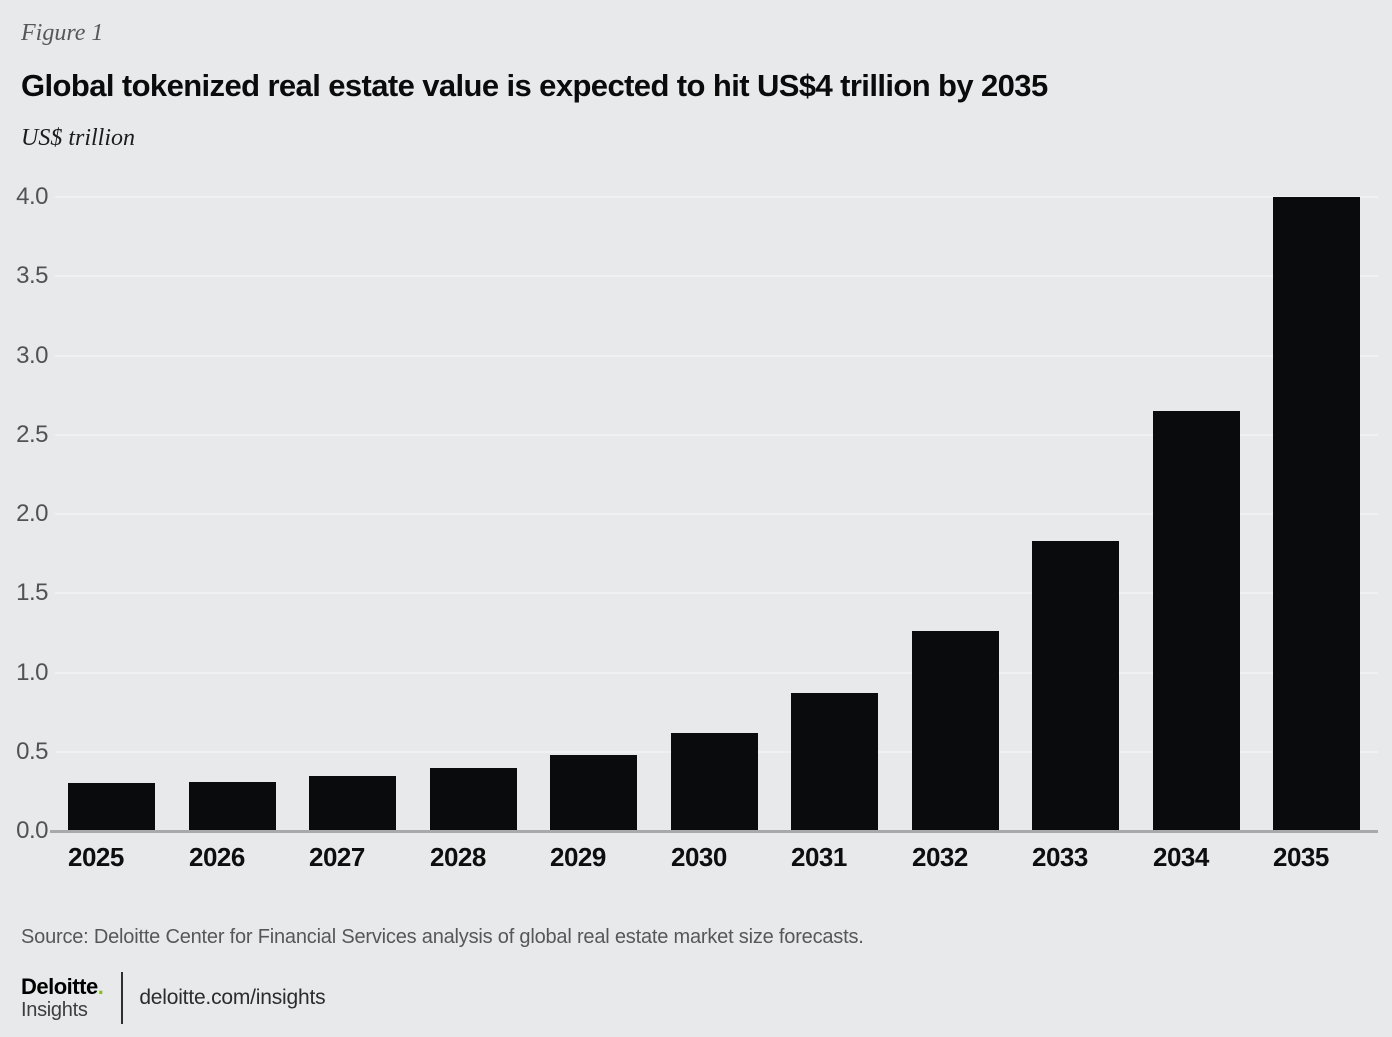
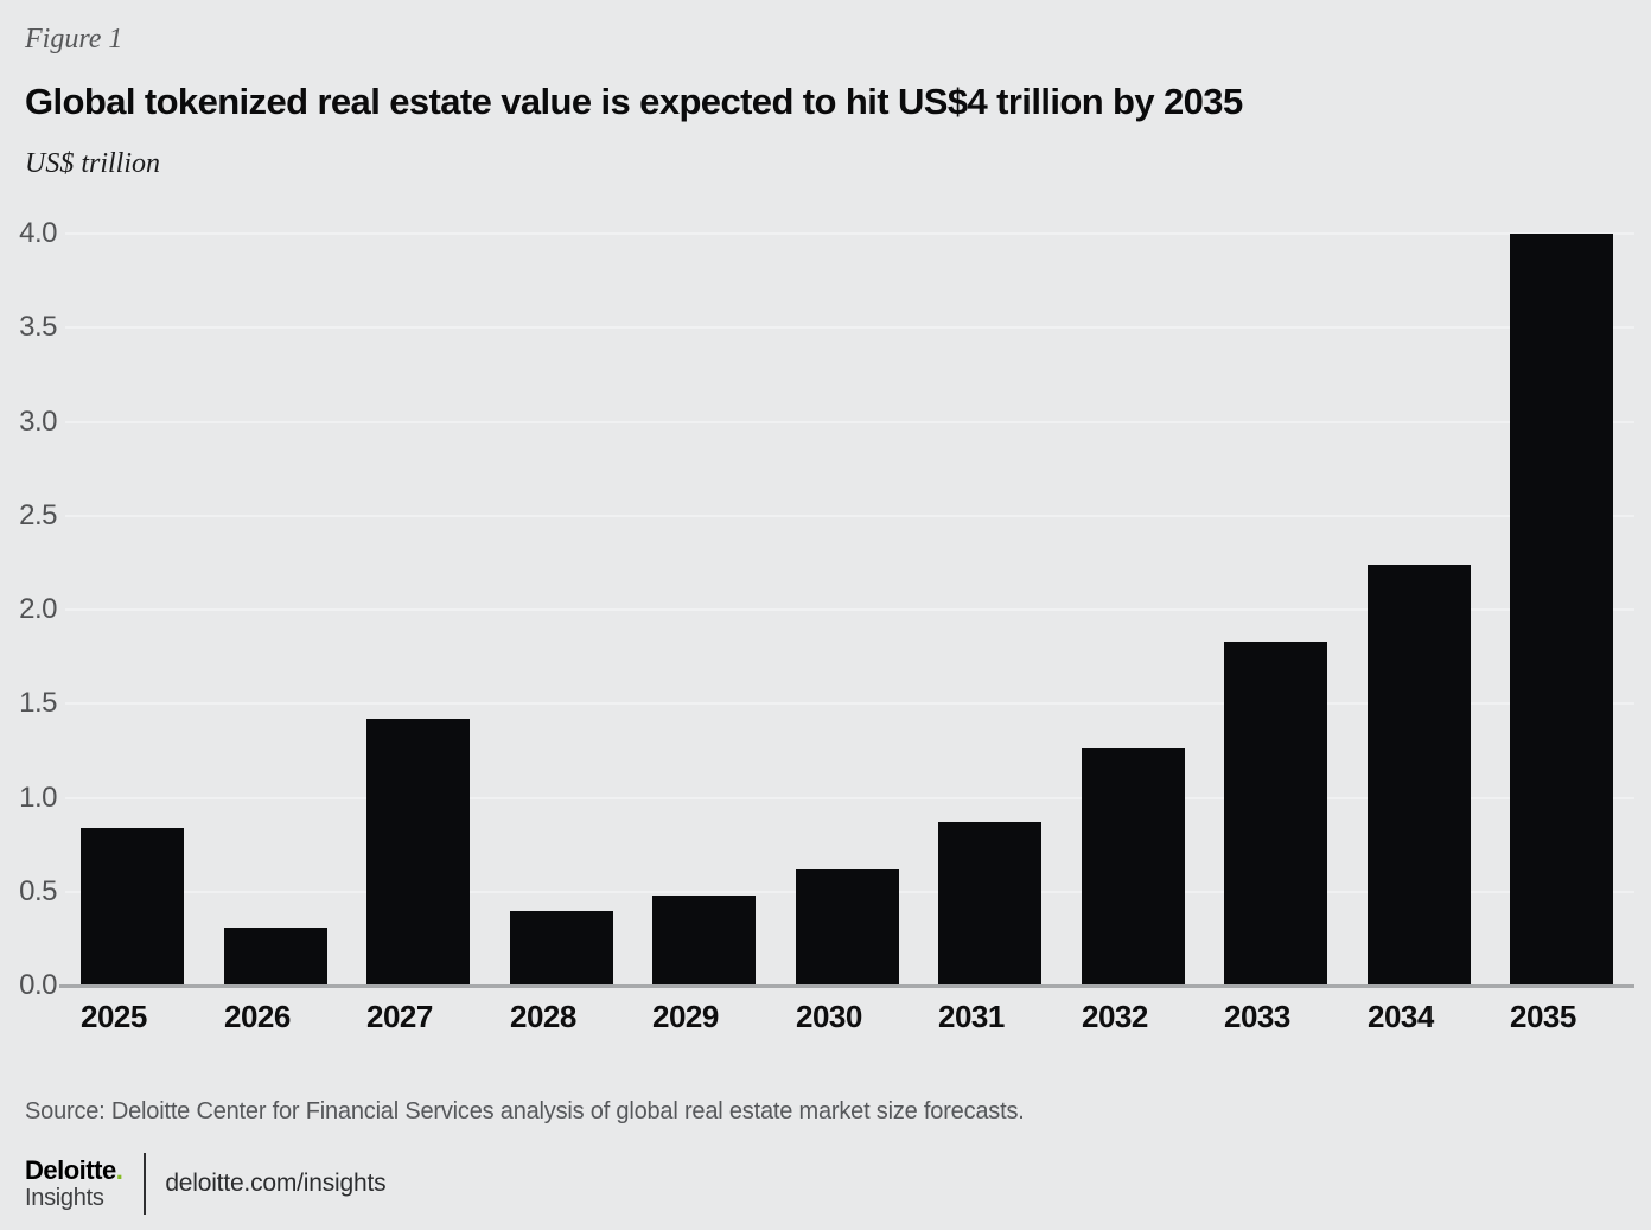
2025: 0.30 -> 0.84
2027: 0.35 -> 1.42
2034: 2.65 -> 2.24
